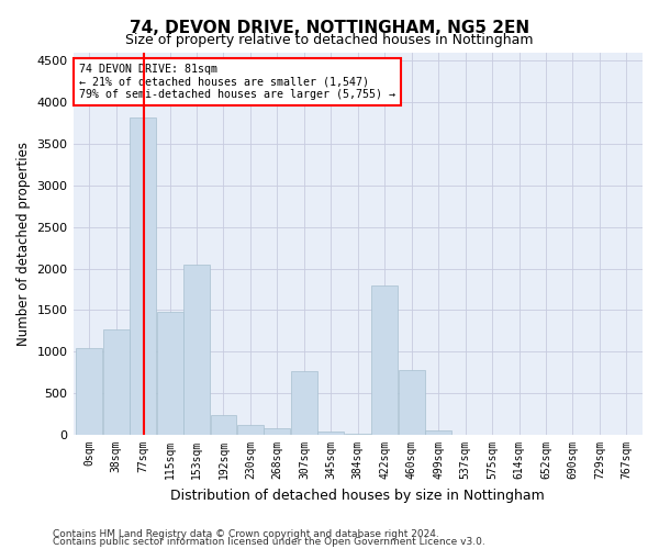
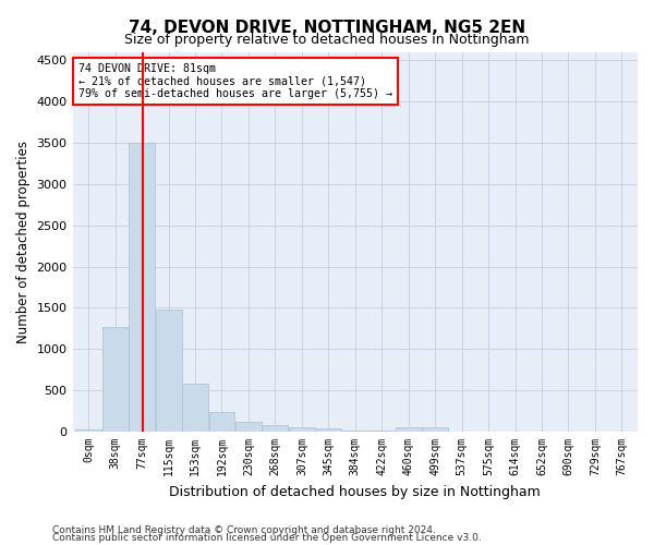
0sqm: 1040 -> 30
77sqm: 3820 -> 3500
153sqm: 2040 -> 580
307sqm: 760 -> 60
422sqm: 1800 -> 10
460sqm: 780 -> 60
